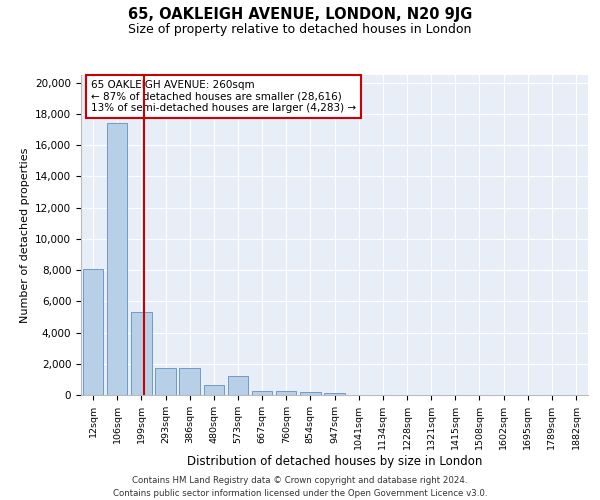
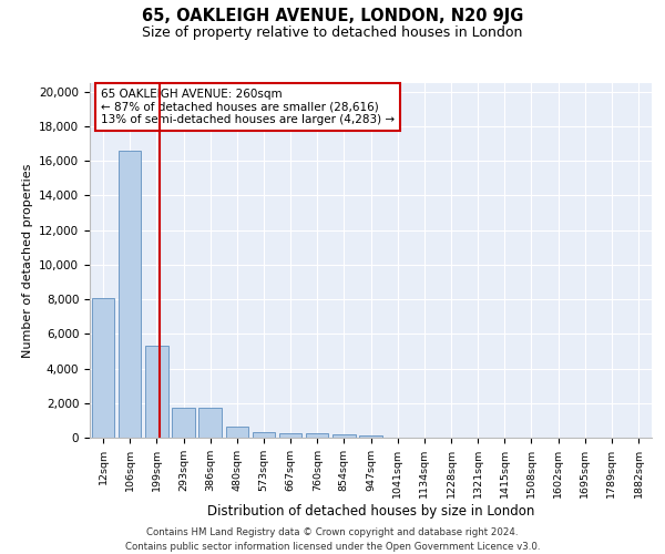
106sqm: 17,400 -> 16,600
573sqm: 1,200 -> 400
